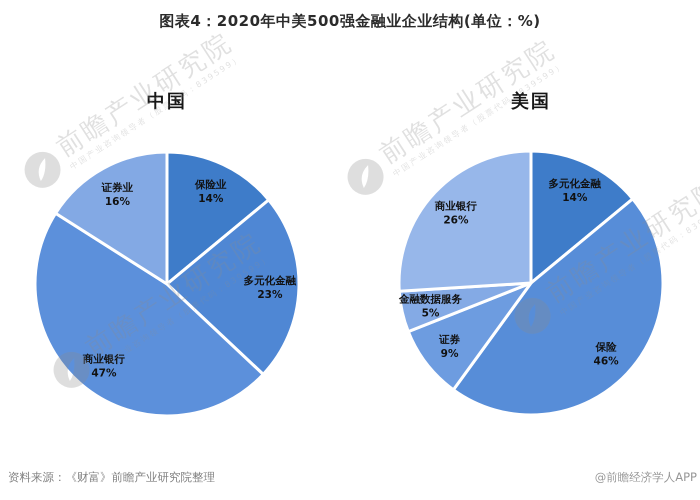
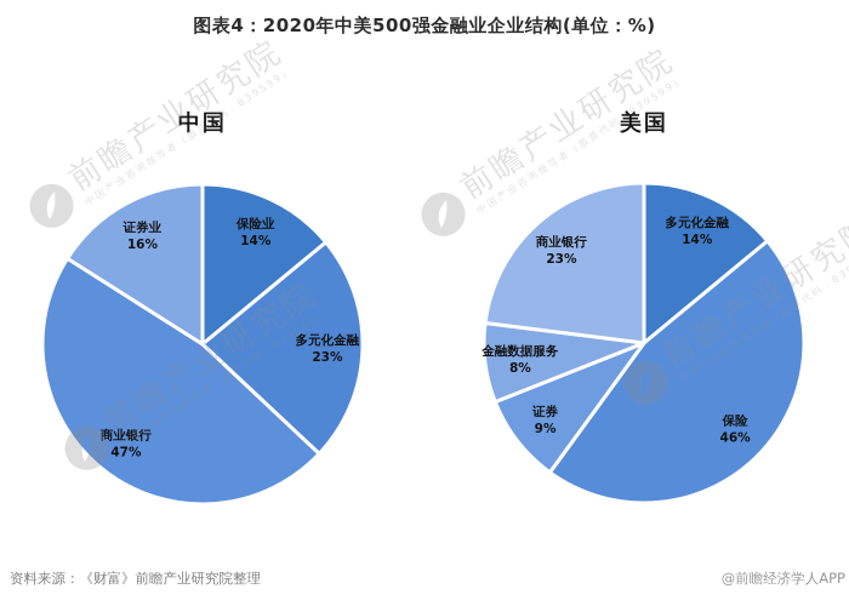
美国/金融数据服务: 5% -> 8%
美国/商业银行: 26% -> 23%
